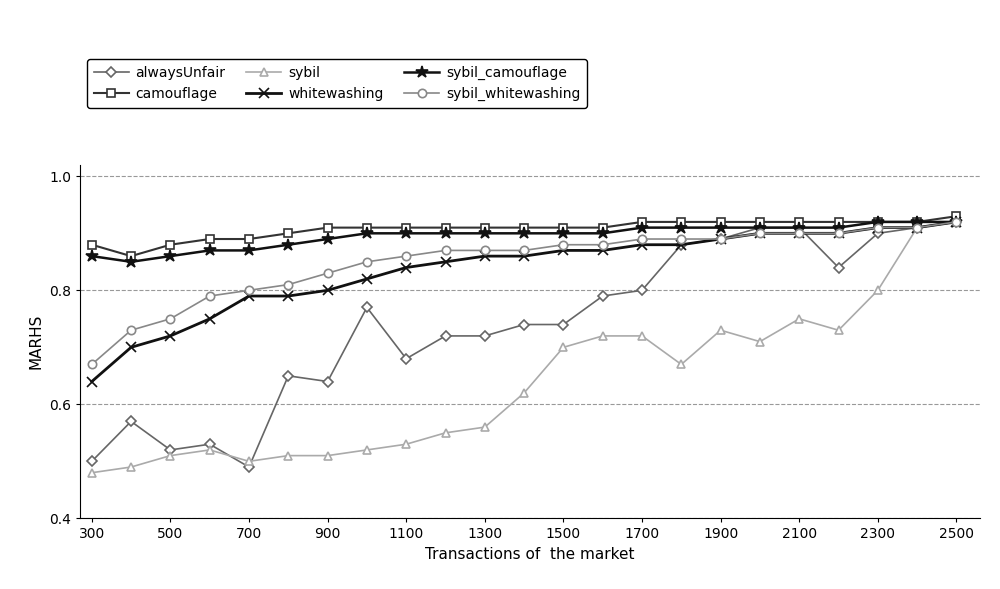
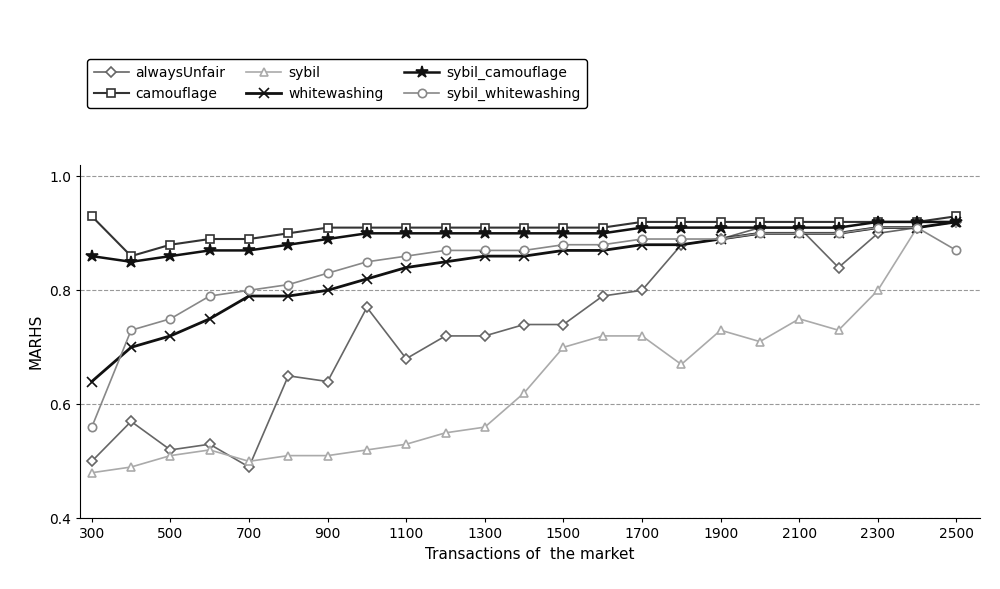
camouflage/300: 0.88 -> 0.93
sybil_whitewashing/300: 0.67 -> 0.56
sybil_whitewashing/2500: 0.92 -> 0.87
